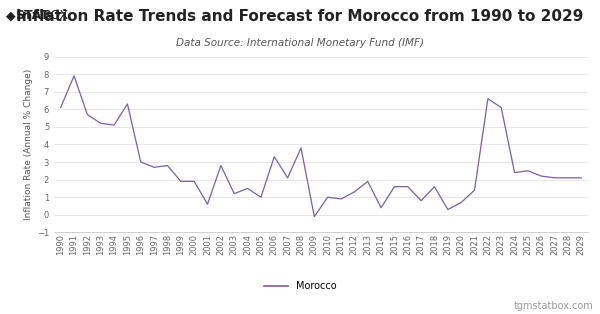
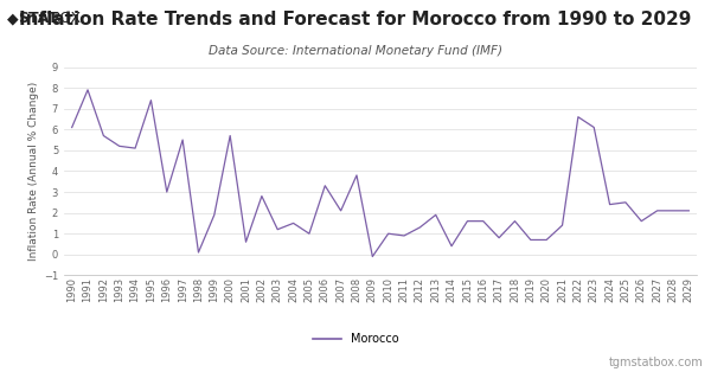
1995: 6.3 -> 7.4
1997: 2.7 -> 5.5
1998: 2.8 -> 0.1
2000: 1.9 -> 5.7
2019: 0.3 -> 0.7
2026: 2.2 -> 1.6
